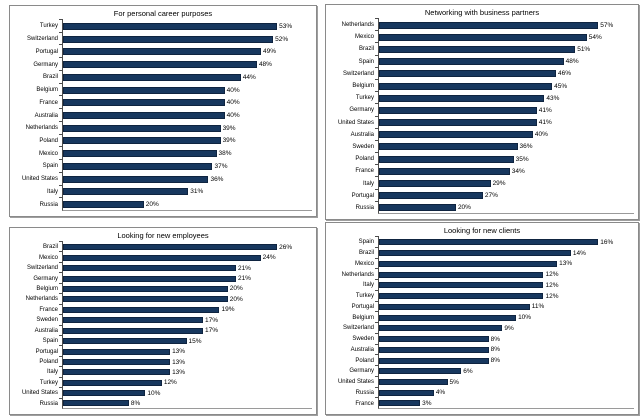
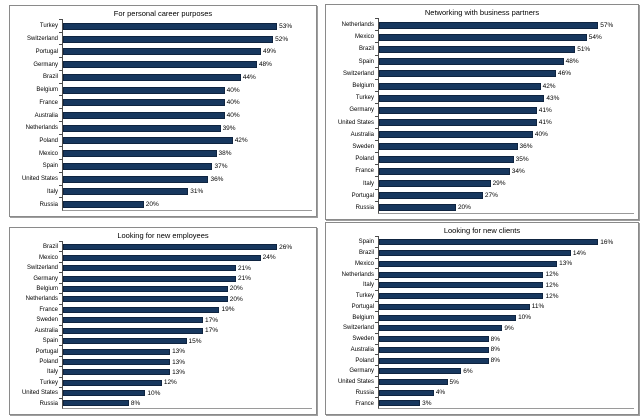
For personal career purposes/Poland: 39% -> 42%
Networking with business partners/Belgium: 45% -> 42%
